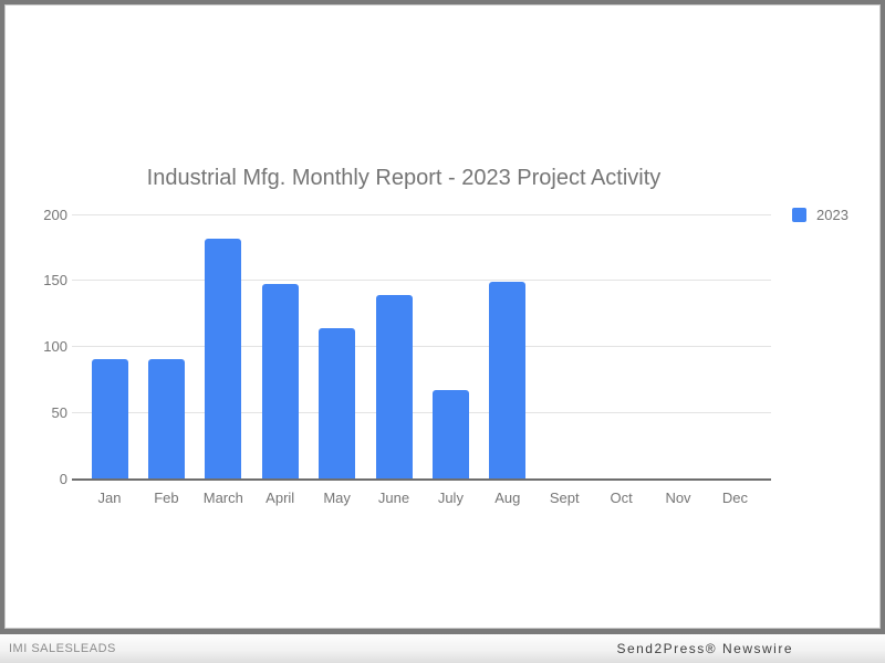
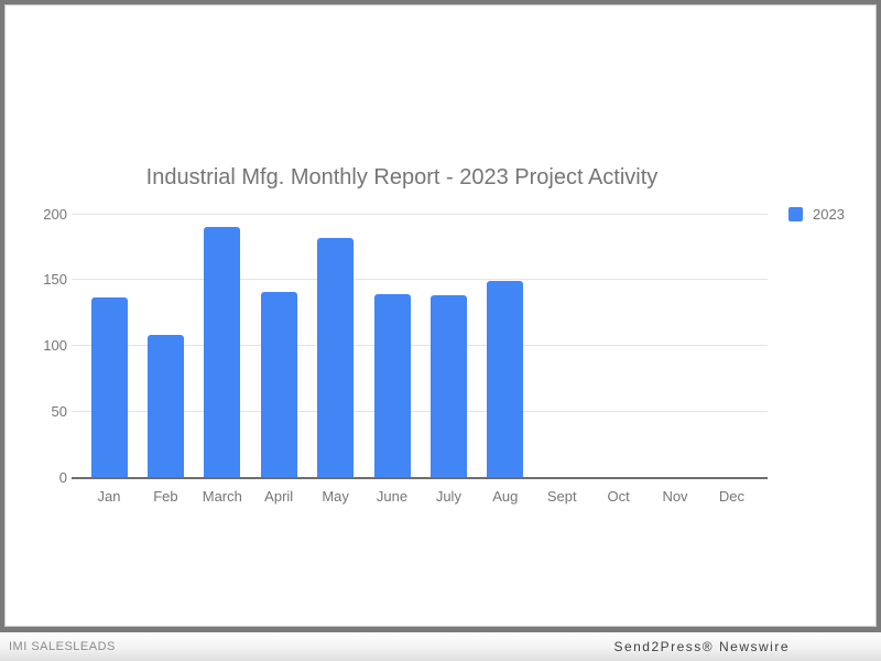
Jan: 90 -> 136
Feb: 90 -> 108
March: 182 -> 190
April: 147 -> 141
May: 114 -> 182
July: 67 -> 138
